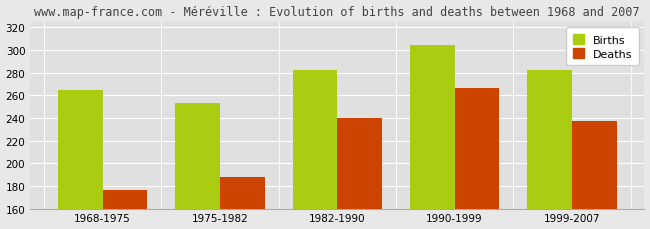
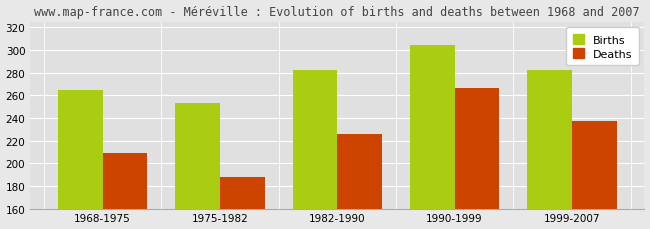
Deaths/1968-1975: 176 -> 209
Deaths/1982-1990: 240 -> 226
